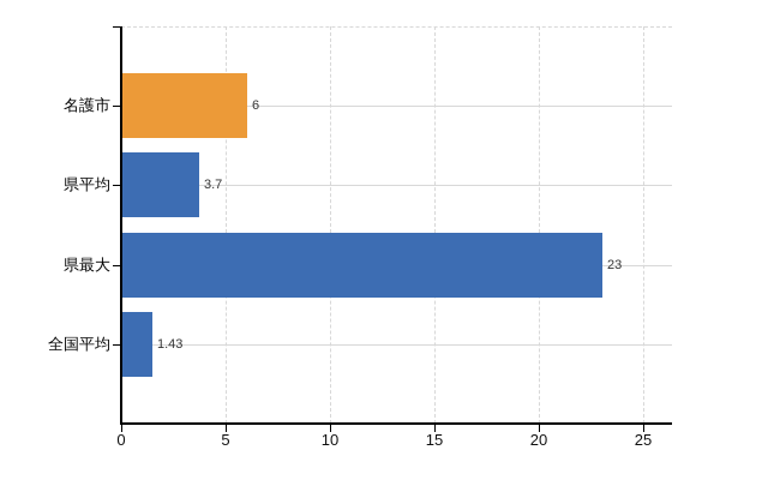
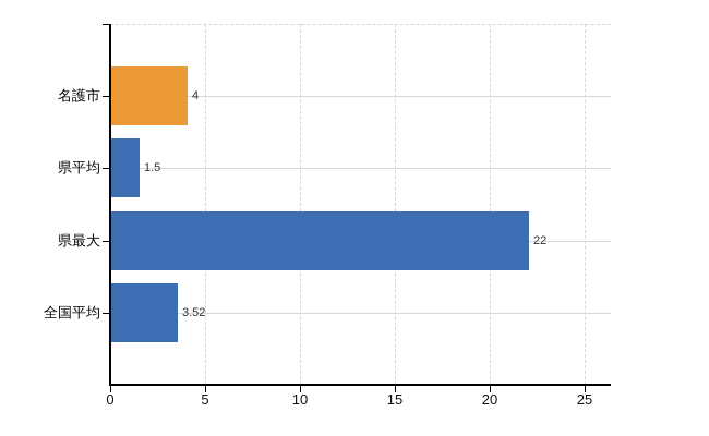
名護市: 6 -> 4
県平均: 3.7 -> 1.5
県最大: 23 -> 22
全国平均: 1.43 -> 3.52
